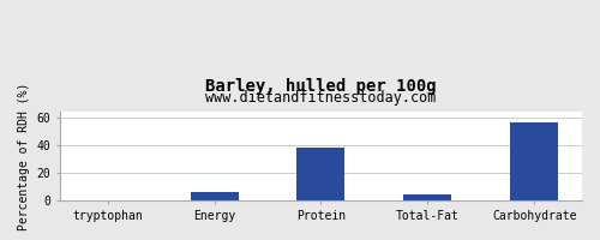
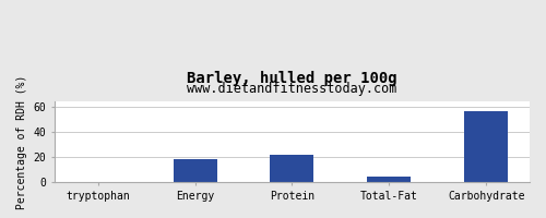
Energy: 6 -> 18
Protein: 39 -> 22
